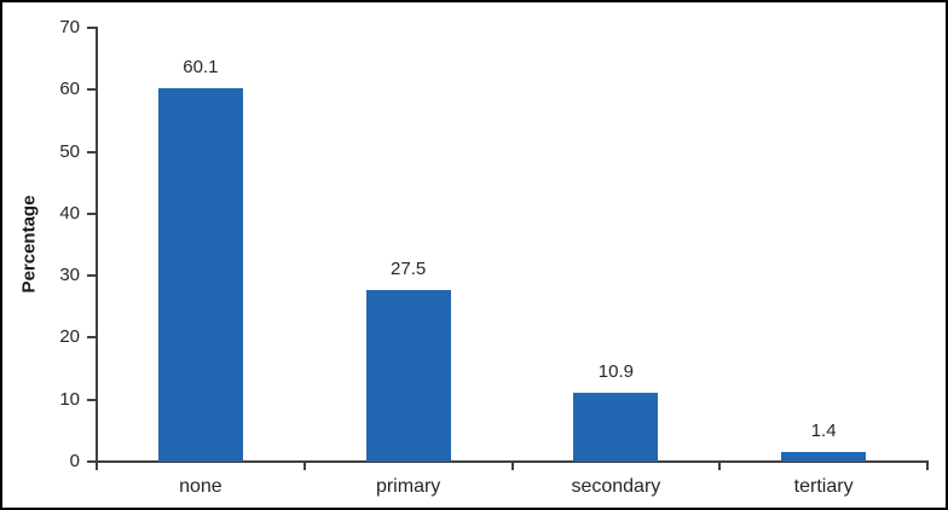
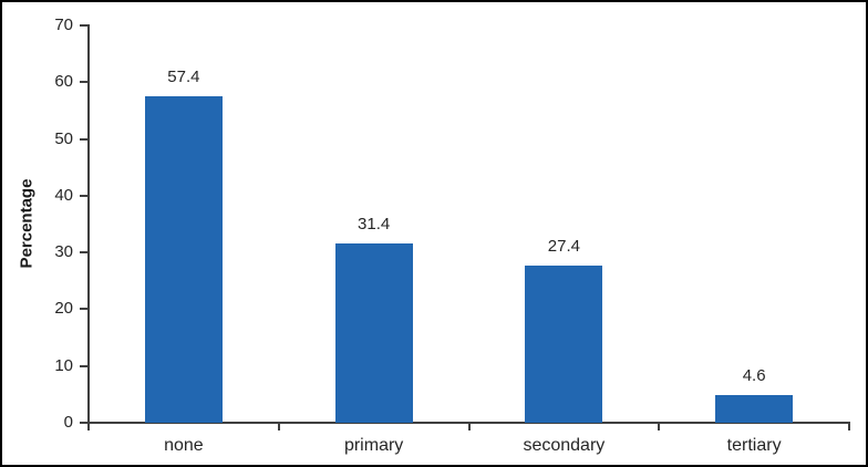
none: 60.1 -> 57.4
primary: 27.5 -> 31.4
secondary: 10.9 -> 27.4
tertiary: 1.4 -> 4.6
